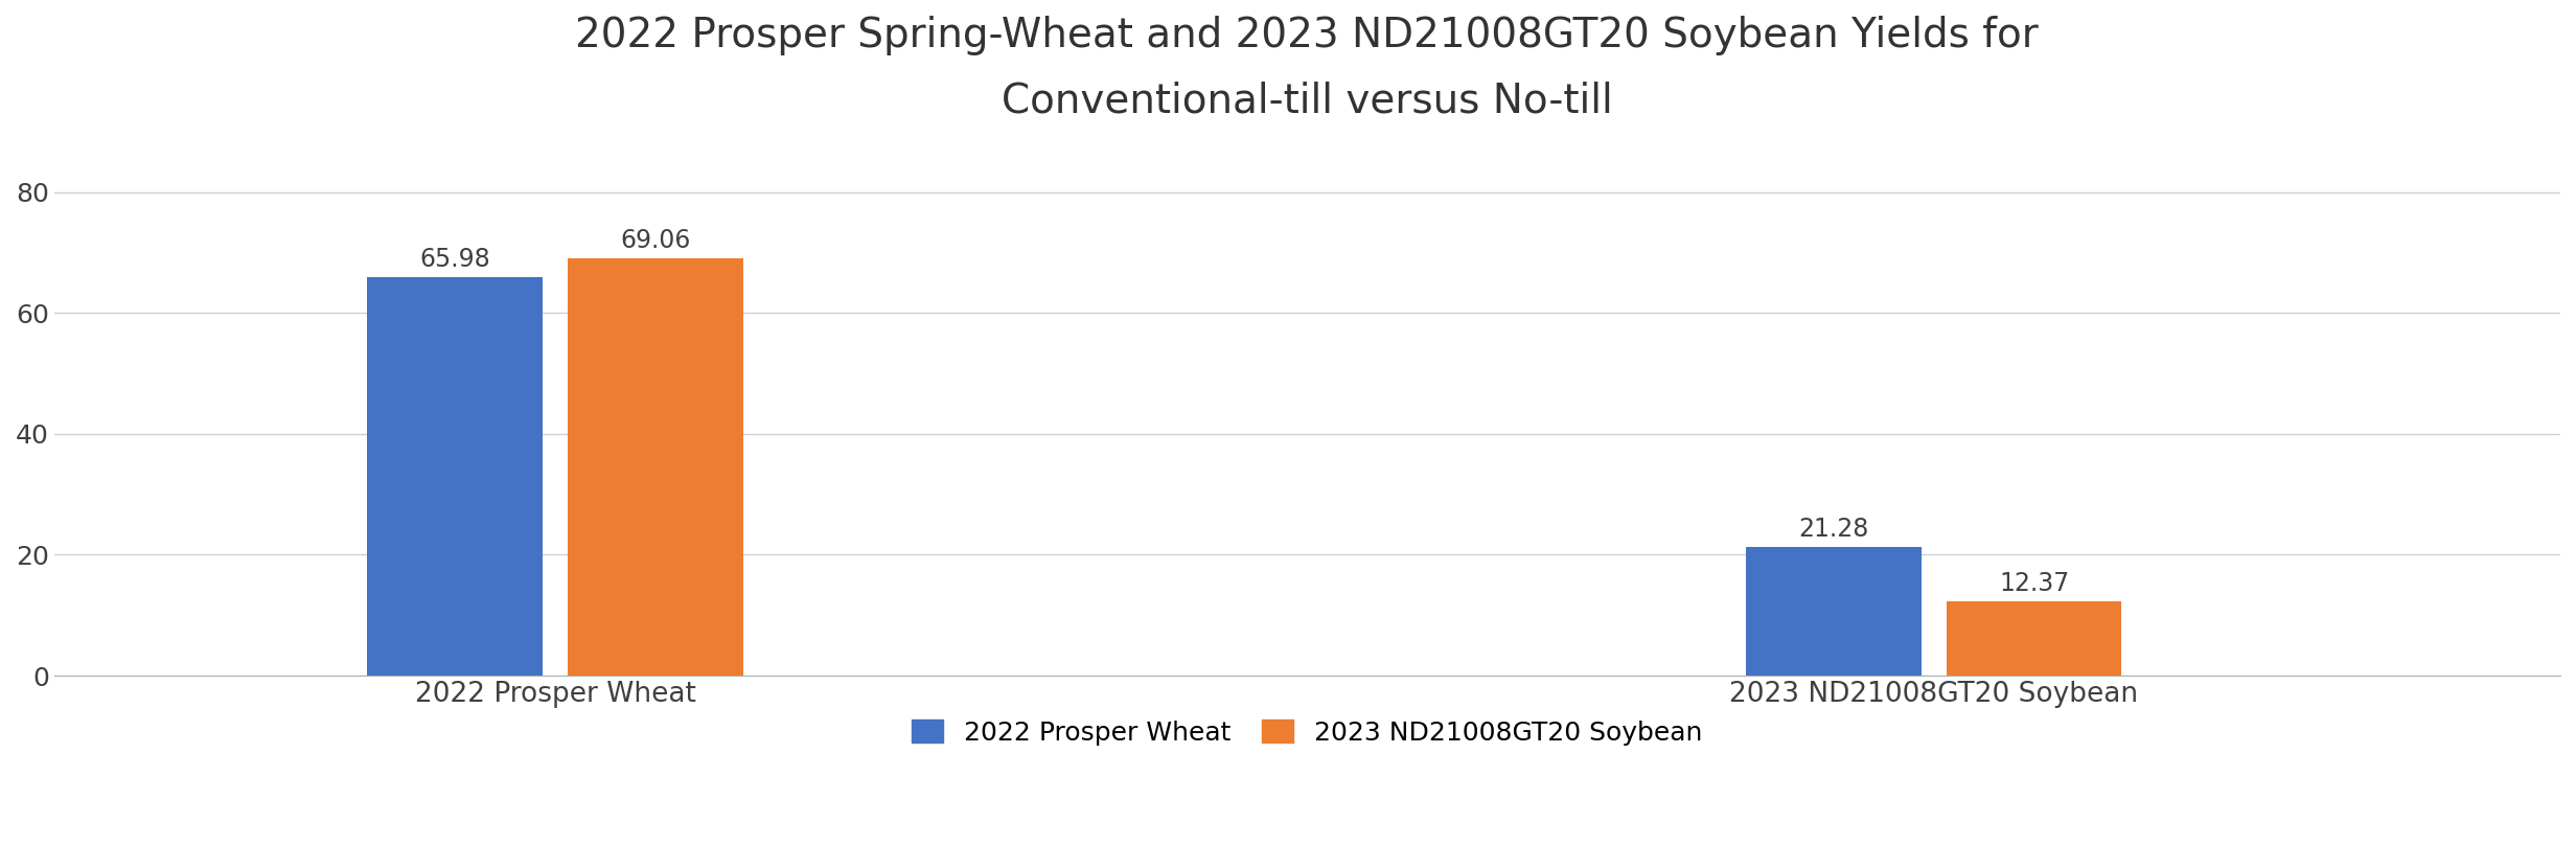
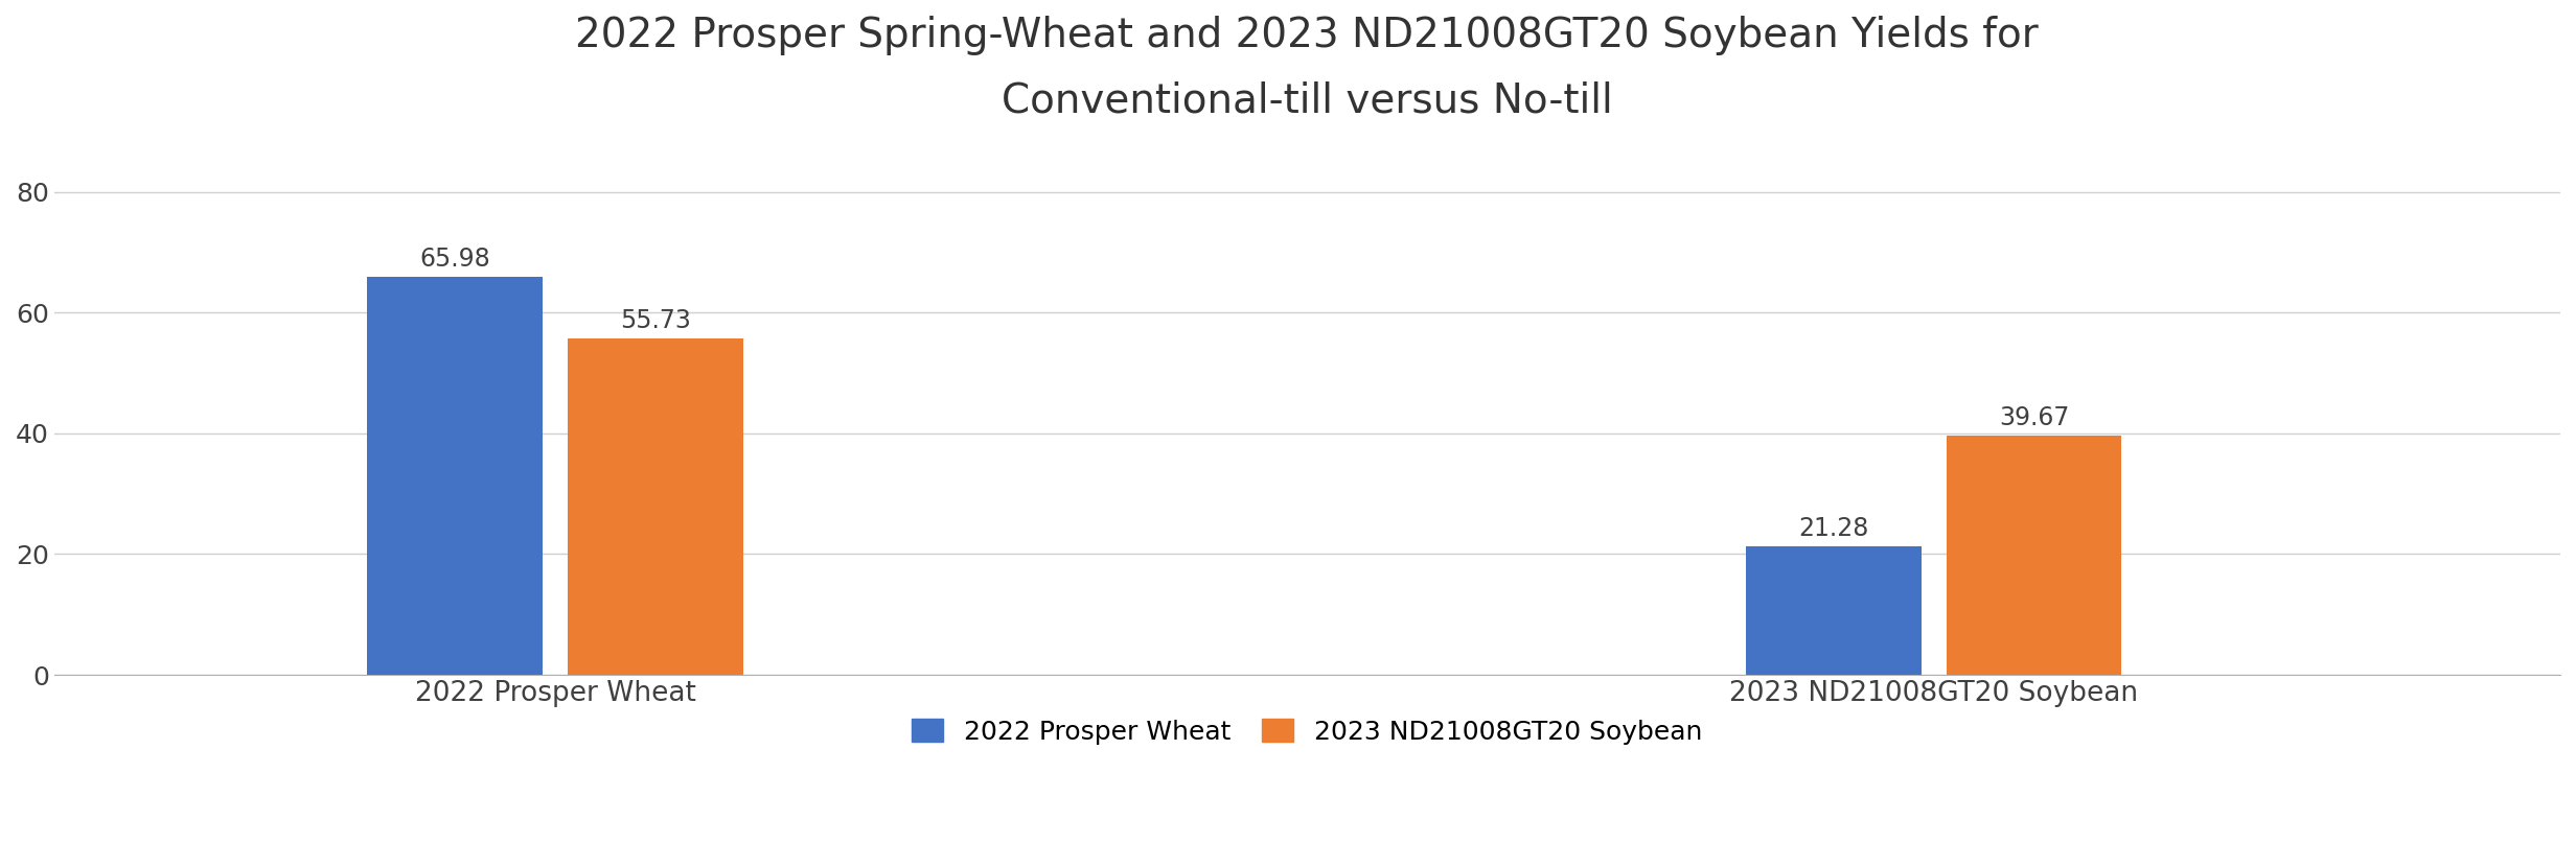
2023 ND21008GT20 Soybean/2022 Prosper Wheat: 69.06 -> 55.73
2023 ND21008GT20 Soybean/2023 ND21008GT20 Soybean: 12.37 -> 39.67
